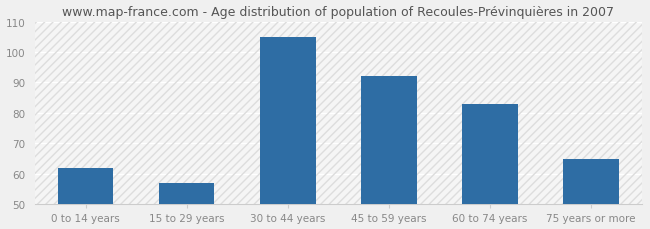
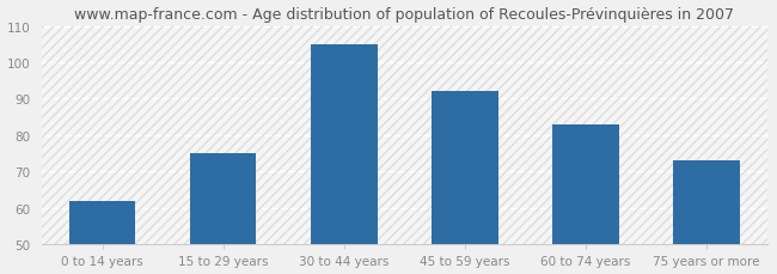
15 to 29 years: 57 -> 75
75 years or more: 65 -> 73
